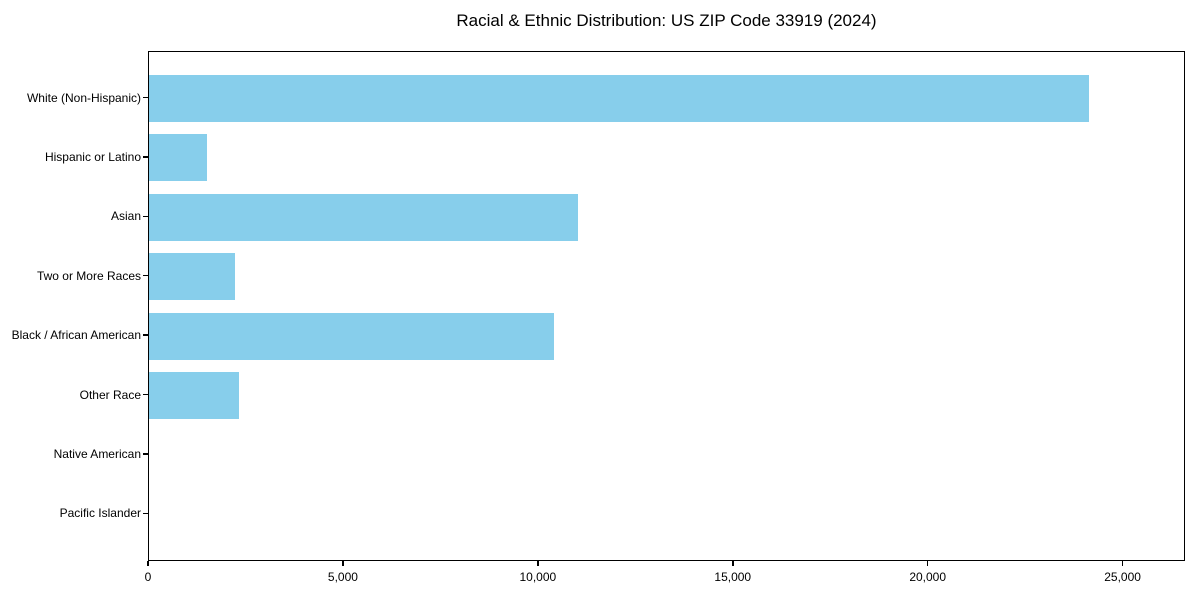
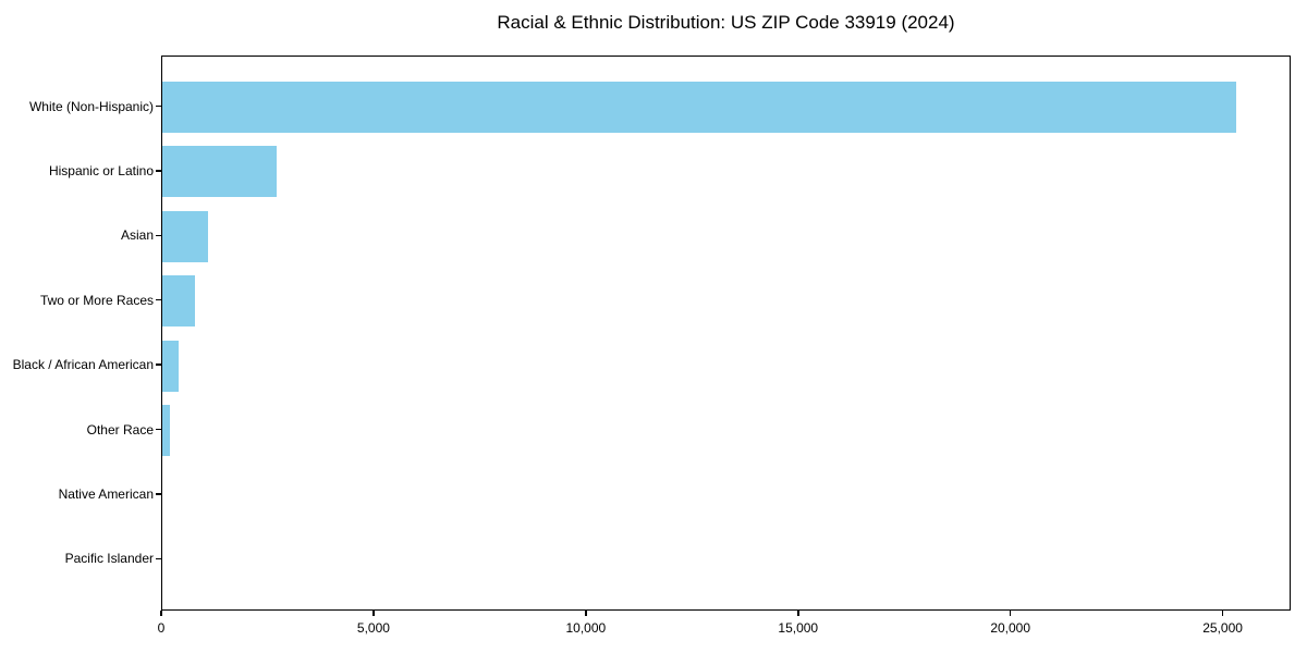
White (Non-Hispanic): 24100 -> 25300
Hispanic or Latino: 1500 -> 2700
Asian: 11000 -> 1100
Two or More Races: 2200 -> 800
Black / African American: 10400 -> 400
Other Race: 2300 -> 200
